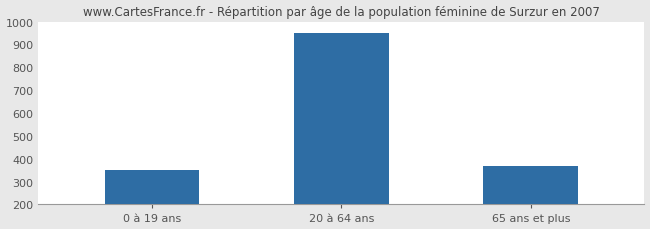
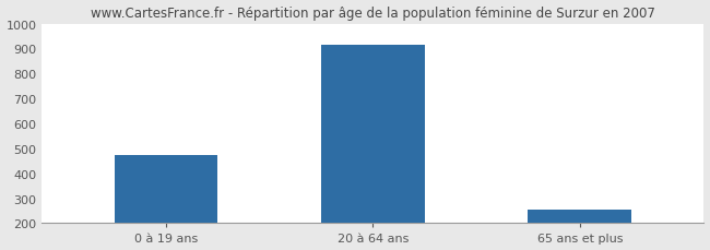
0 à 19 ans: 350 -> 475
20 à 64 ans: 950 -> 915
65 ans et plus: 370 -> 255
